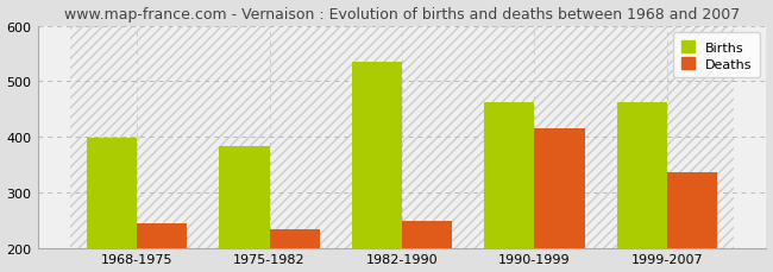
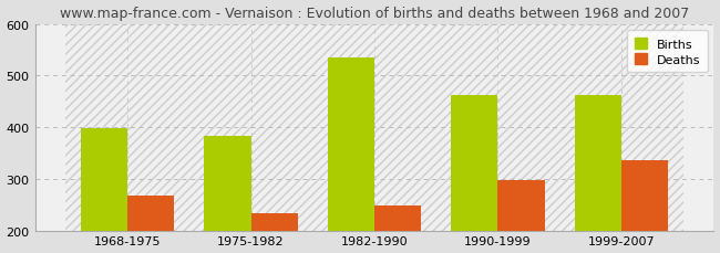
Deaths/1968-1975: 245 -> 267
Deaths/1990-1999: 415 -> 298
